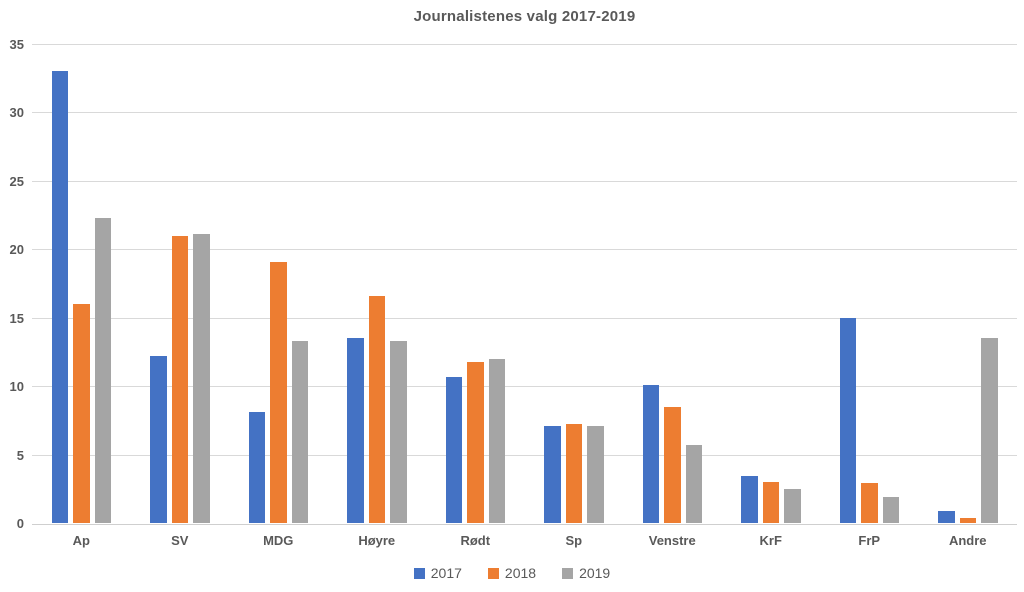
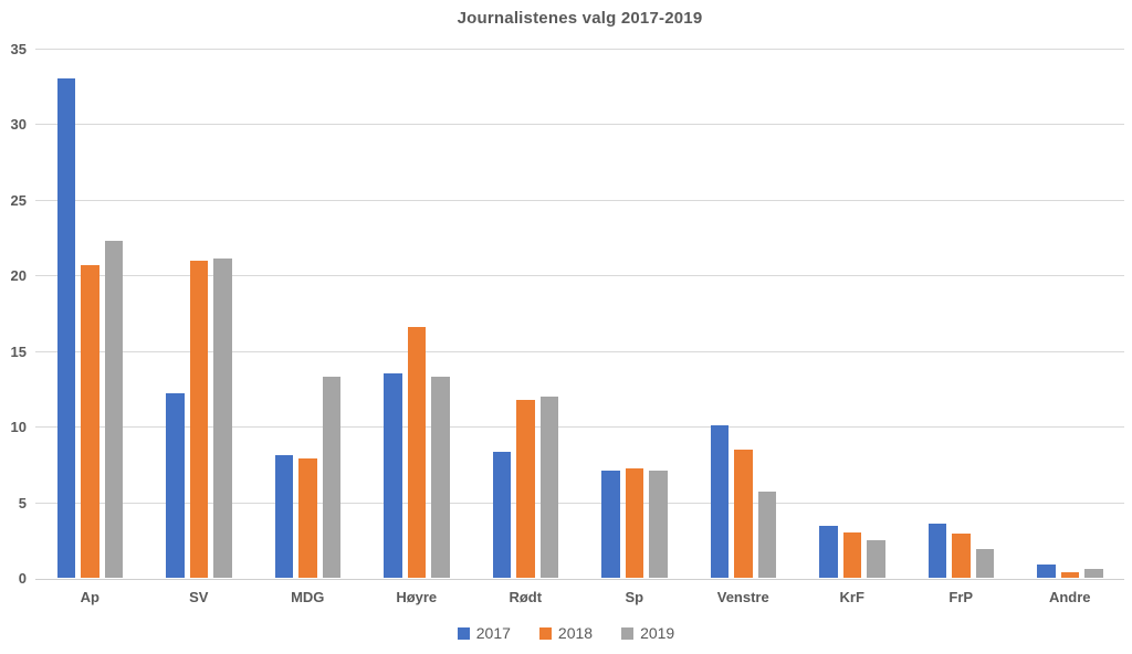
2018/Ap: 16.0 -> 20.7
2018/MDG: 19.1 -> 7.9
2017/Rødt: 10.7 -> 8.3
2017/FrP: 15.0 -> 3.6
2019/Andre: 13.5 -> 0.6
